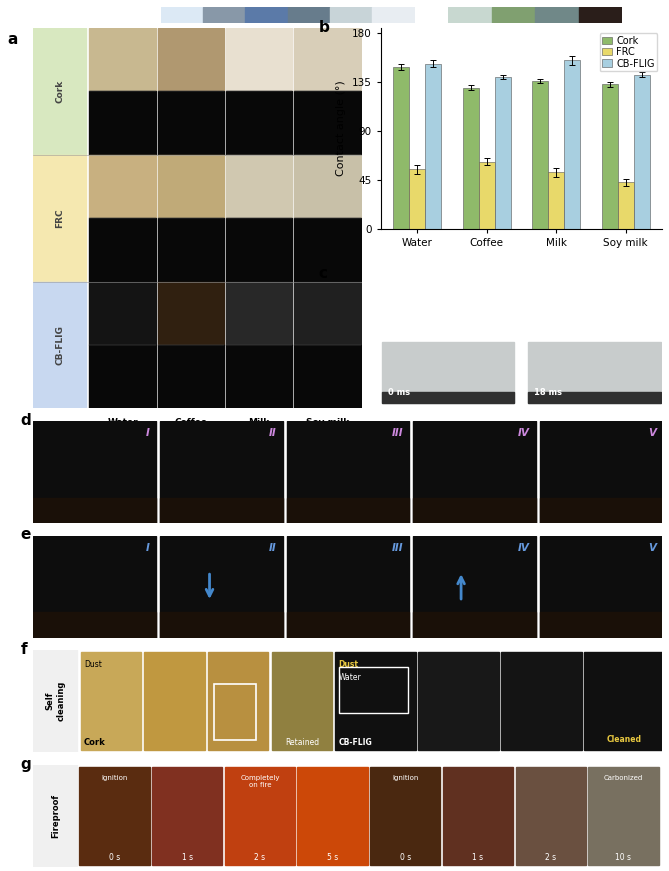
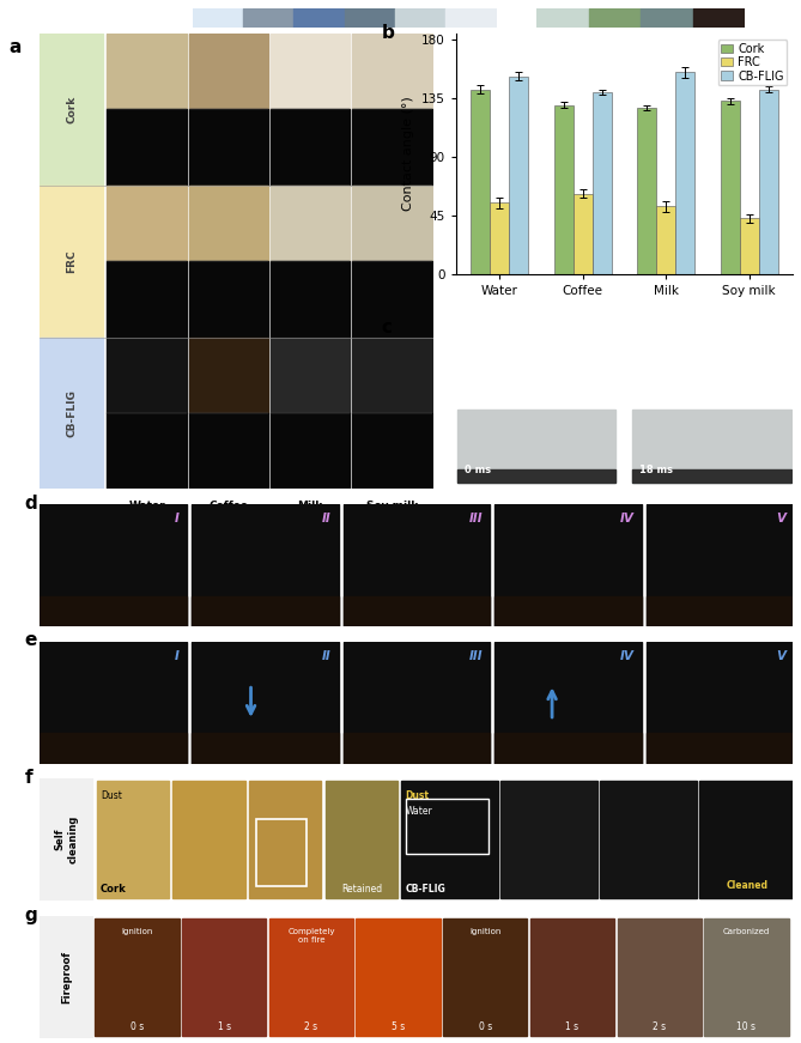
Cork/Water: 149 -> 142
Cork/Milk: 136 -> 128
